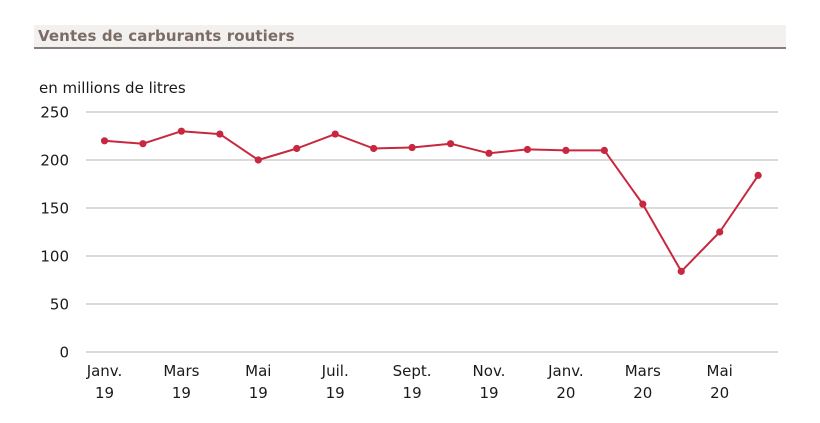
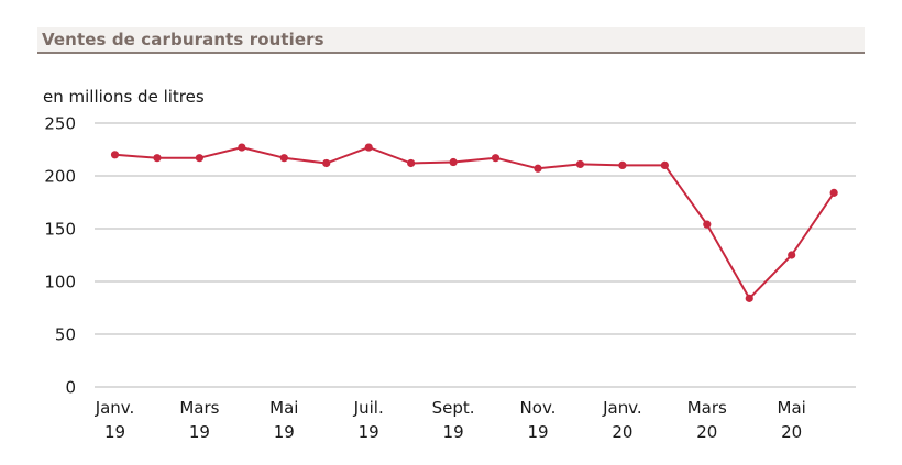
Mars 19: 230 -> 220
Mai 19: 200 -> 220
